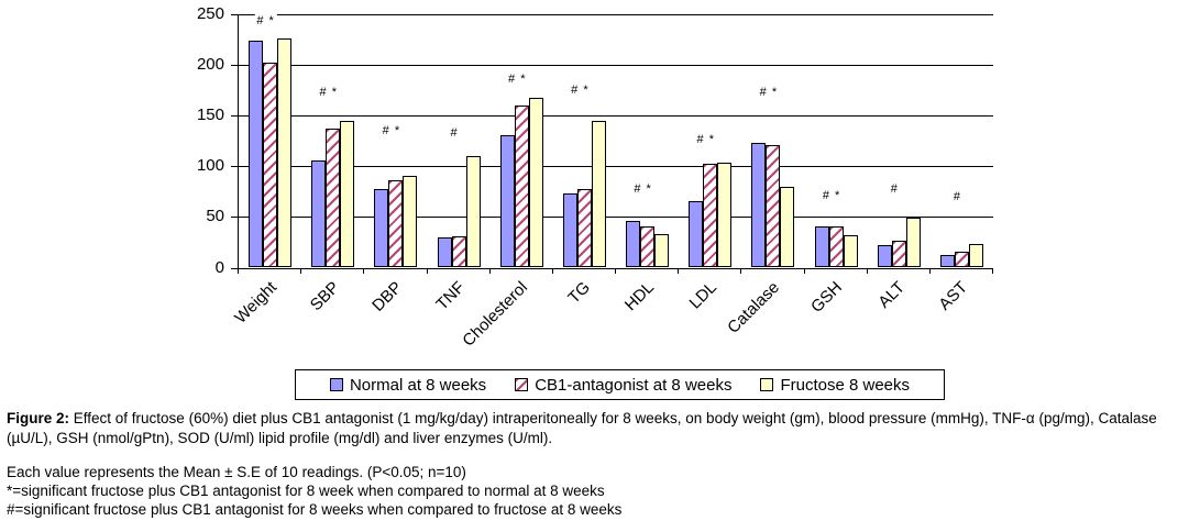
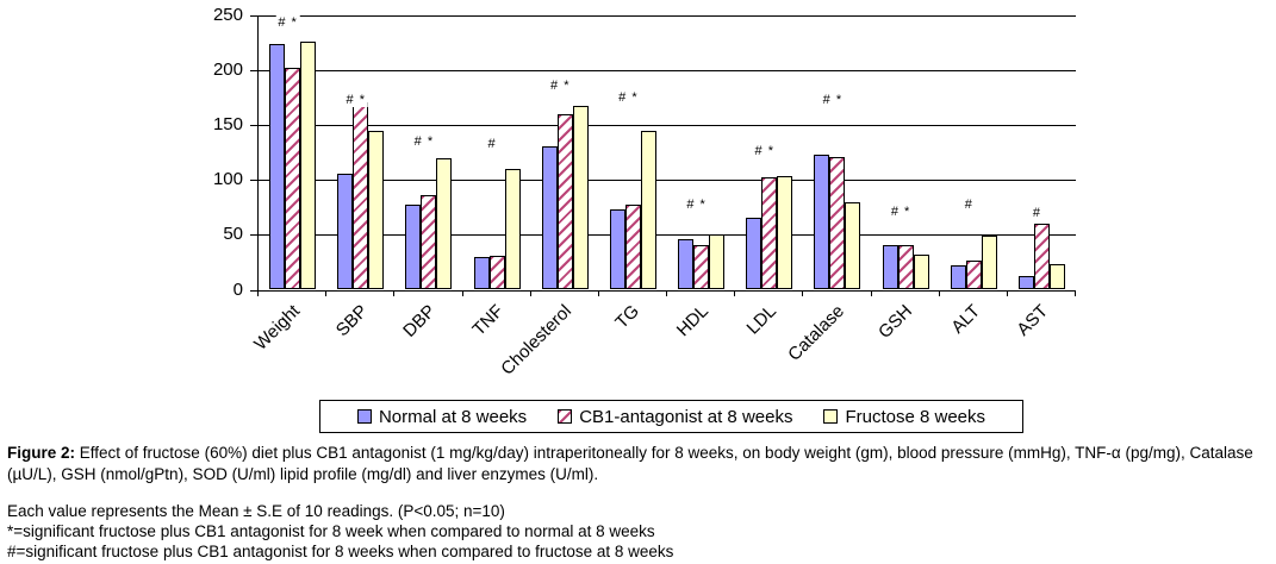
CB1-antagonist at 8 weeks/SBP: 140 -> 170
Fructose 8 weeks/DBP: 90 -> 120
Fructose 8 weeks/HDL: 30 -> 50
CB1-antagonist at 8 weeks/AST: 20 -> 60
